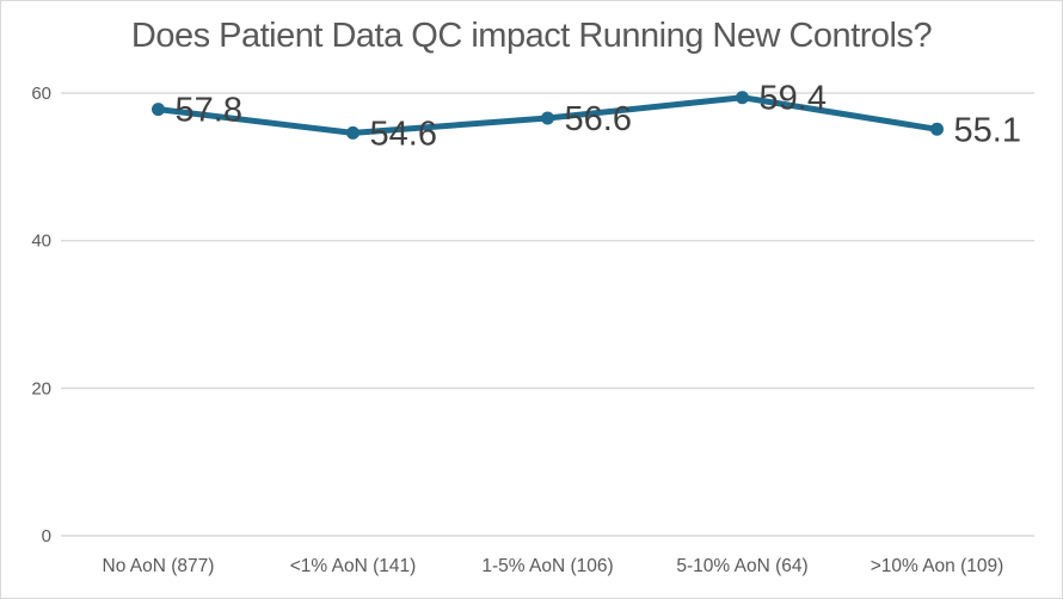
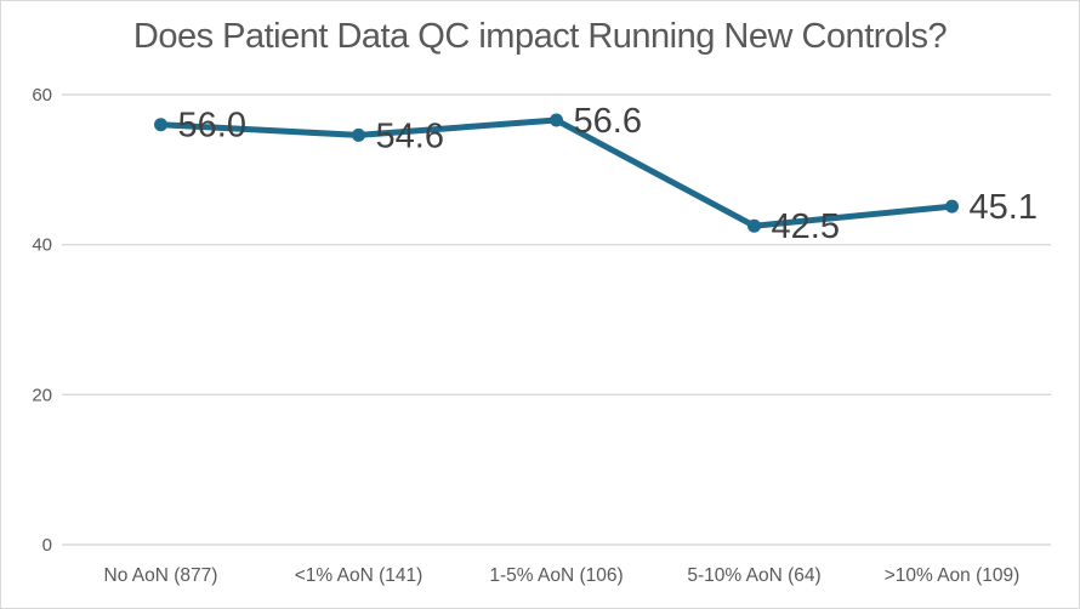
No AoN (877): 57.8 -> 56.0
5-10% AoN (64): 59.4 -> 42.5
>10% Aon (109): 55.1 -> 45.1
